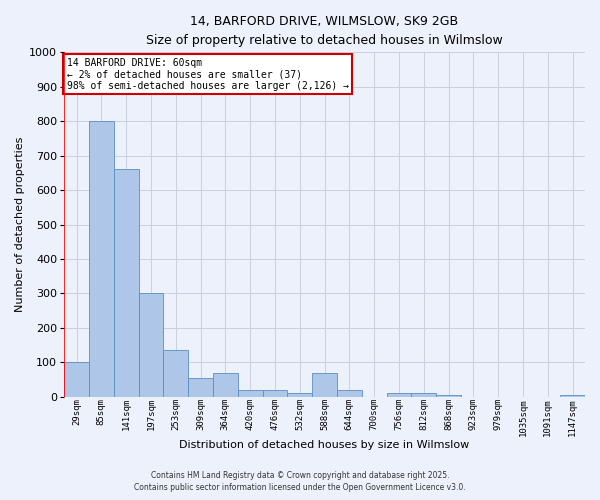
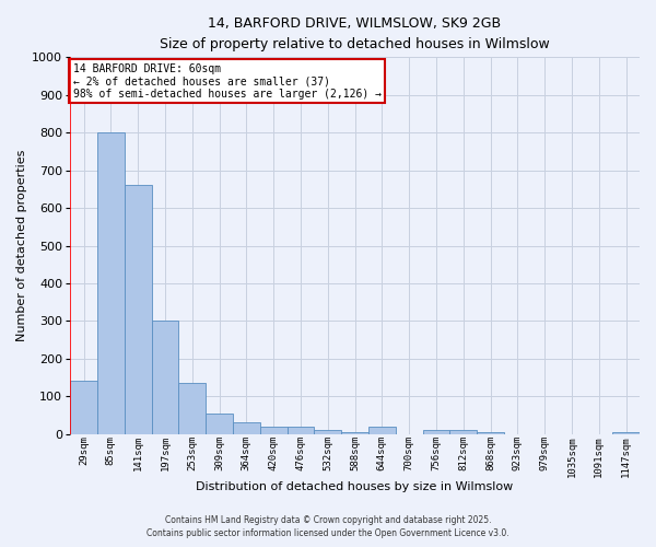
29sqm: 100 -> 143
364sqm: 70 -> 30
588sqm: 70 -> 5
